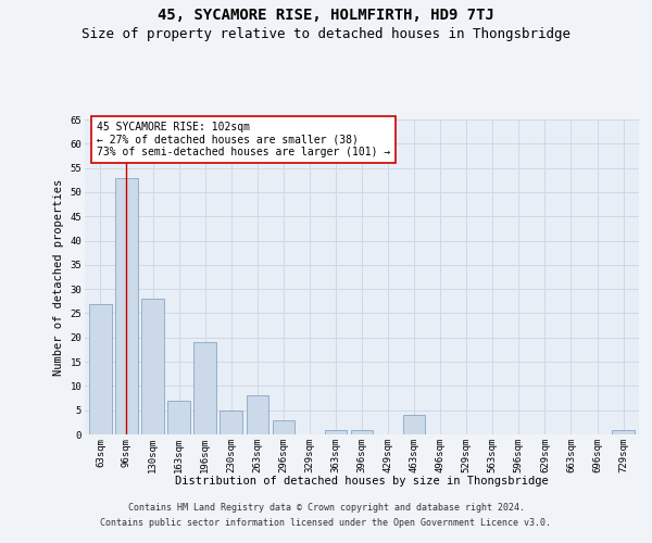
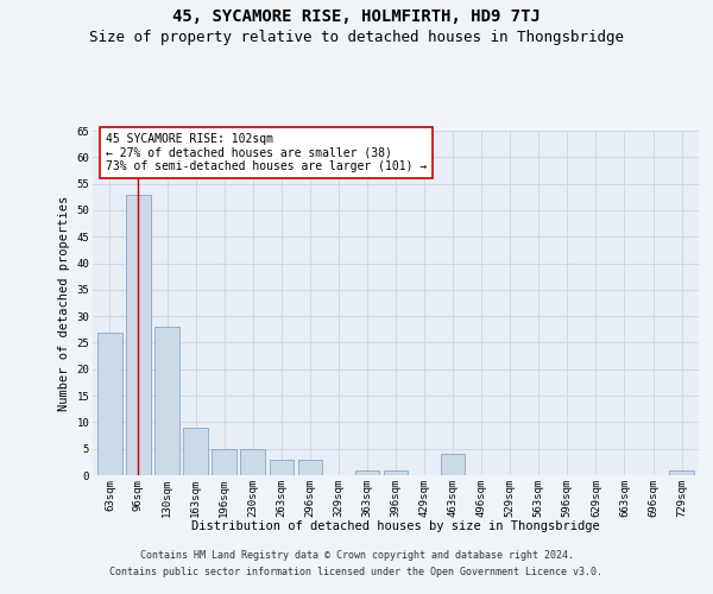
163sqm: 7 -> 9
196sqm: 19 -> 5
263sqm: 8 -> 3
